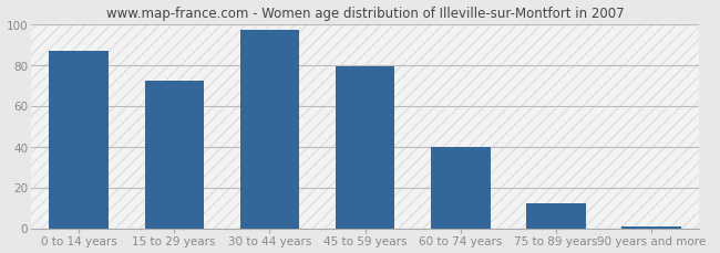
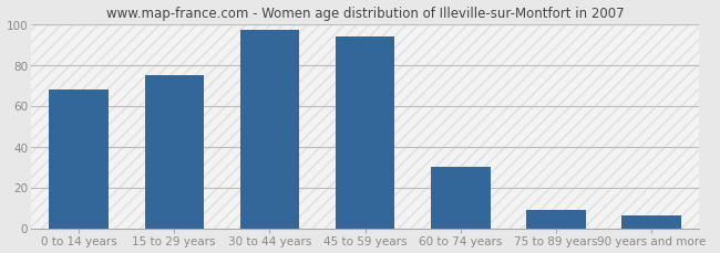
0 to 14 years: 87 -> 68
15 to 29 years: 72 -> 75
45 to 59 years: 79 -> 94
60 to 74 years: 40 -> 30
75 to 89 years: 12 -> 9
90 years and more: 1 -> 6
